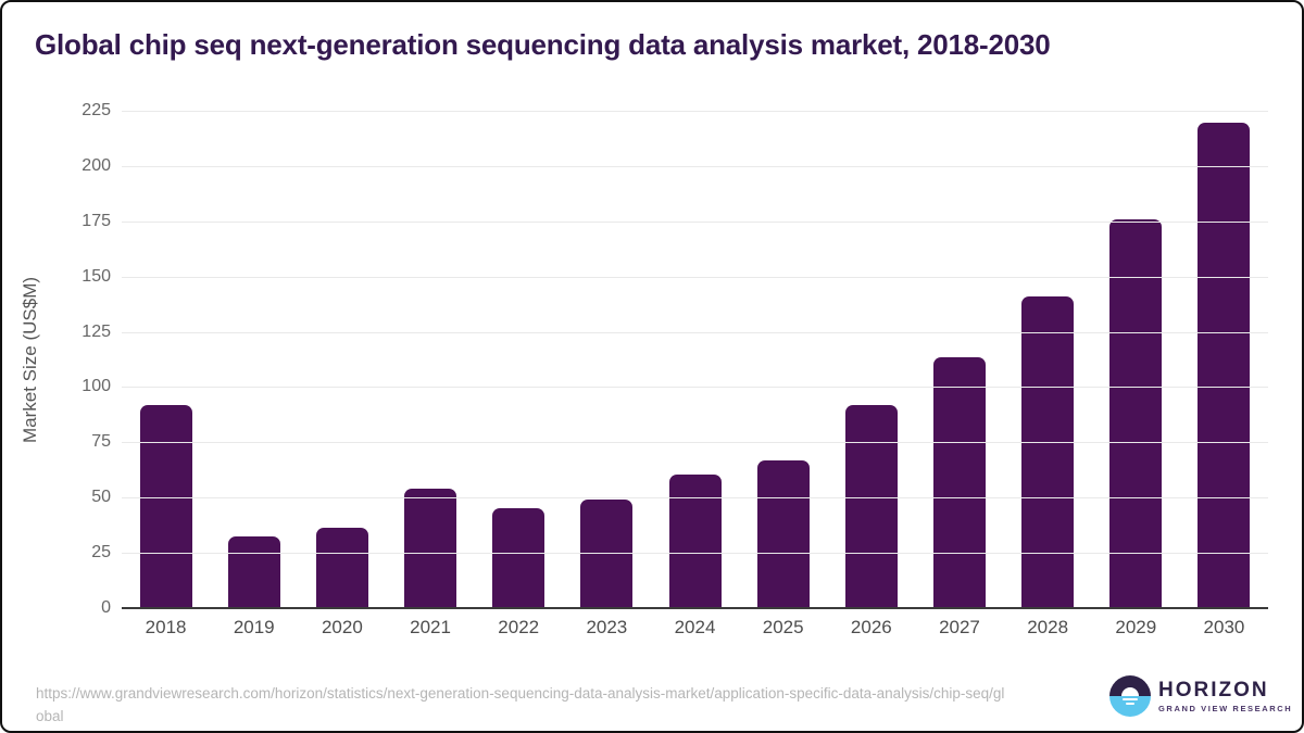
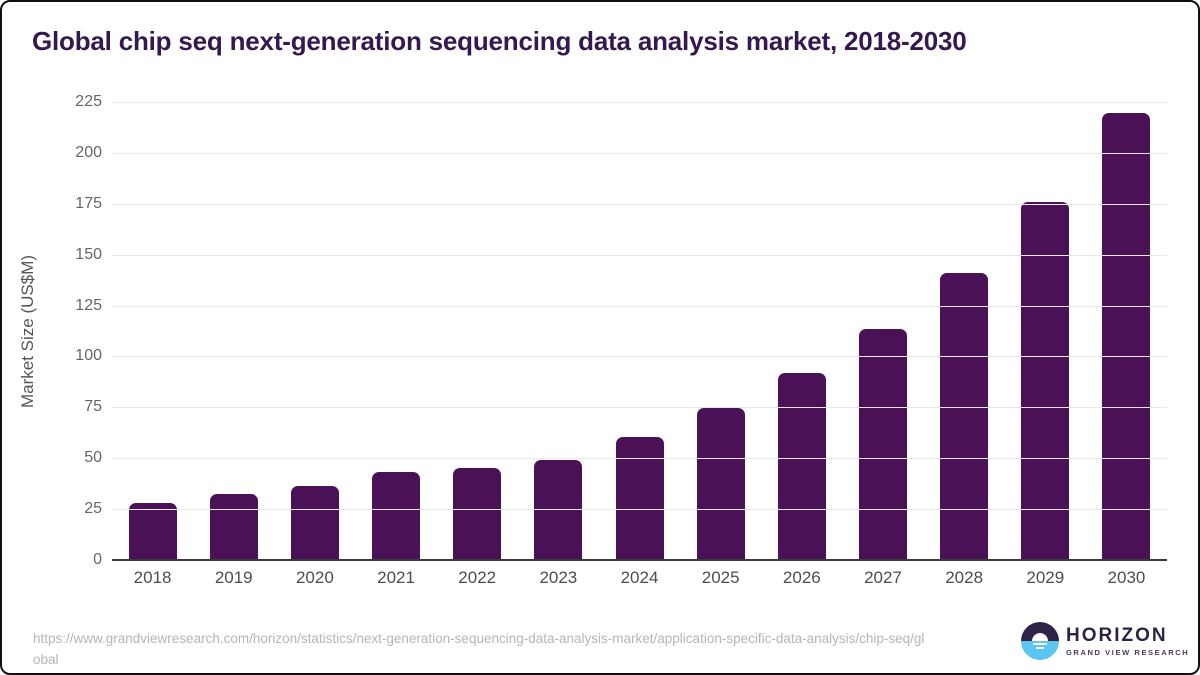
2018: 92 -> 28
2021: 54 -> 43
2025: 67 -> 75
